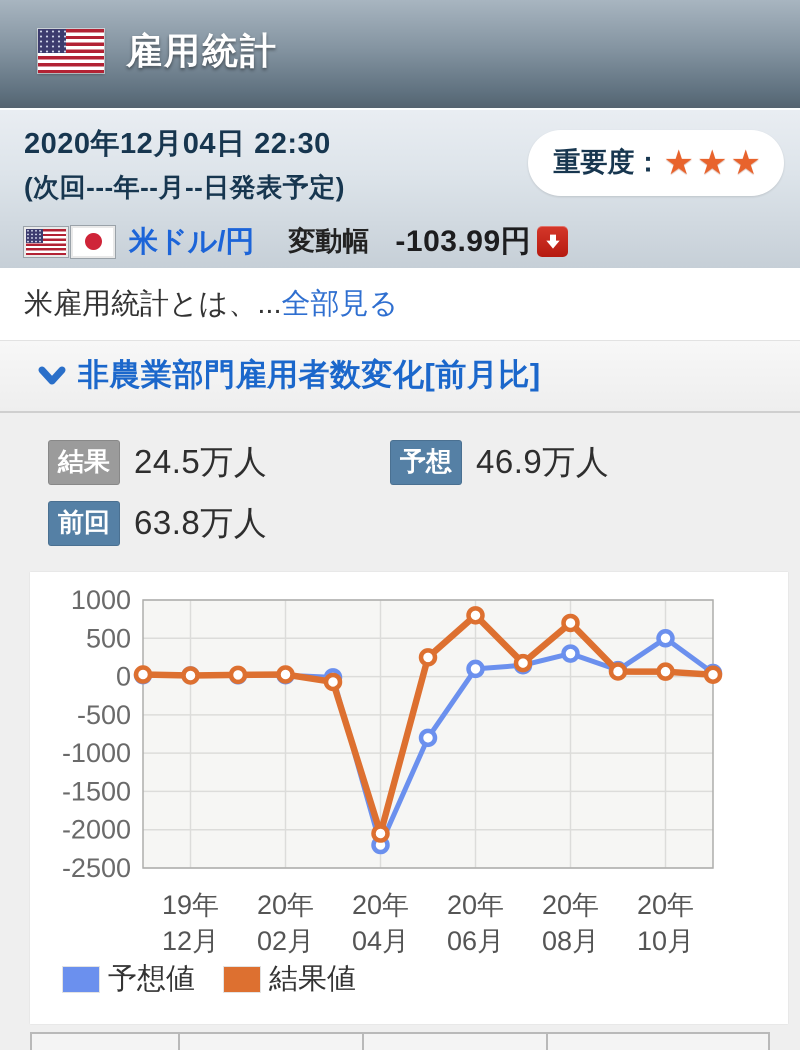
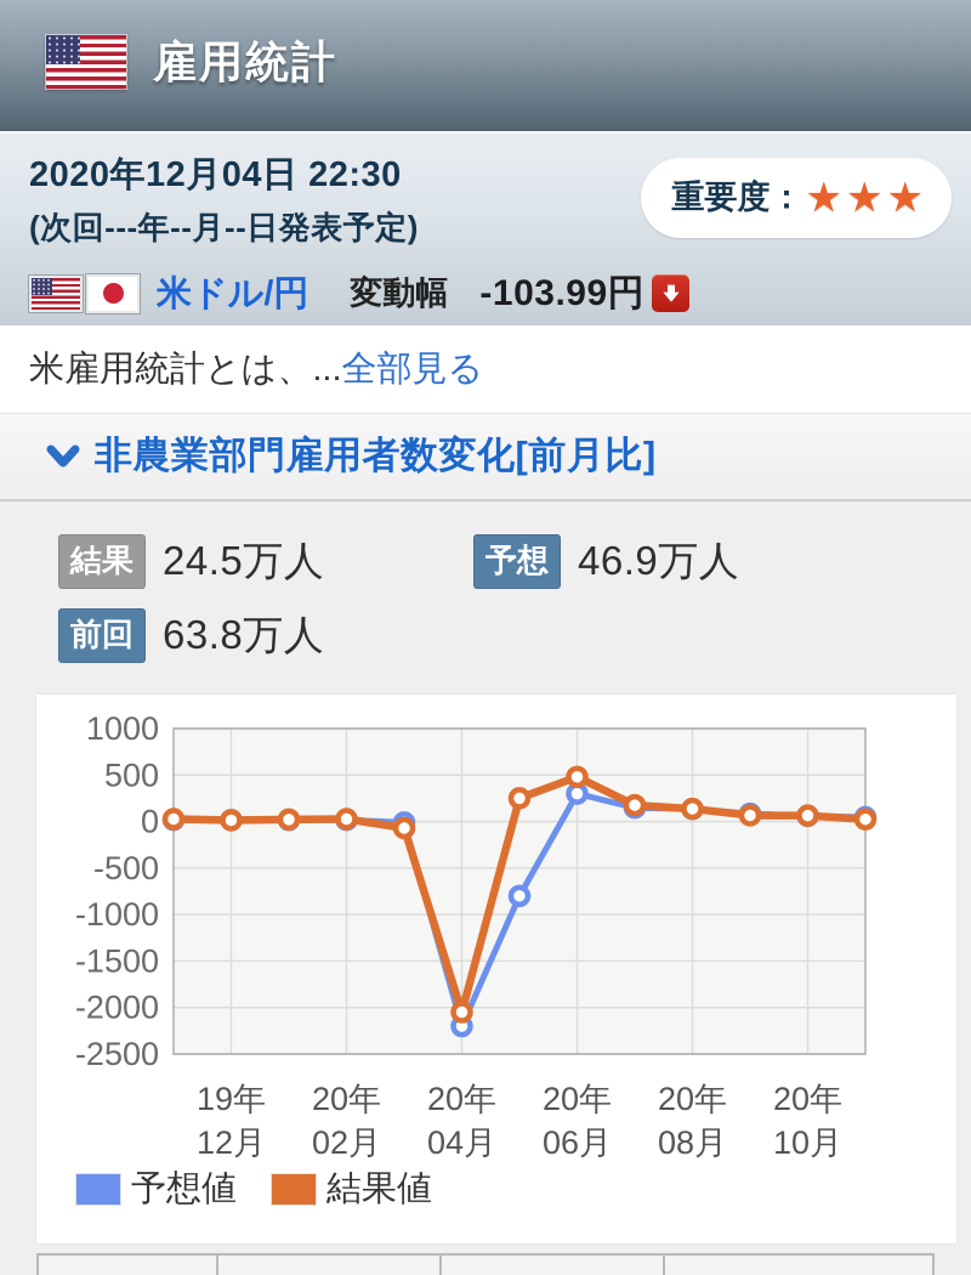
予想値/20年06月: 100 -> 300
結果値/20年06月: 800 -> 500
予想値/20年08月: 300 -> 100
結果値/20年08月: 700 -> 100
予想値/20年10月: 500 -> 100
